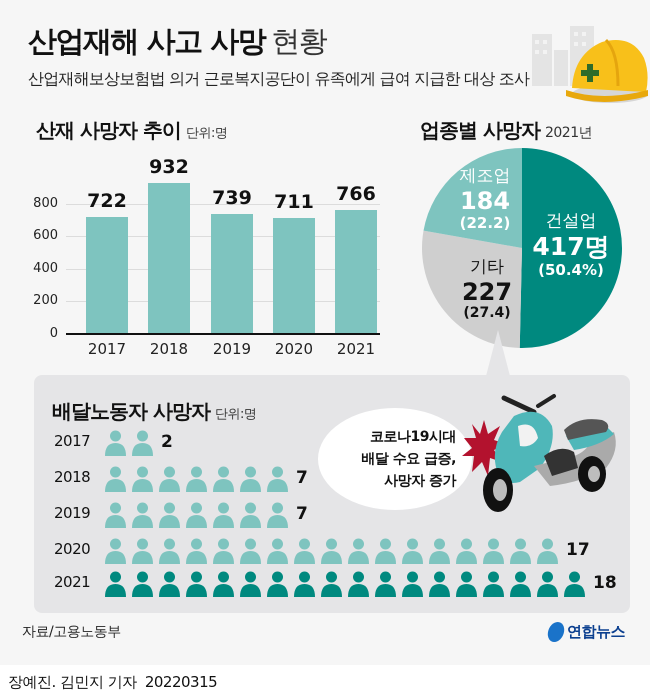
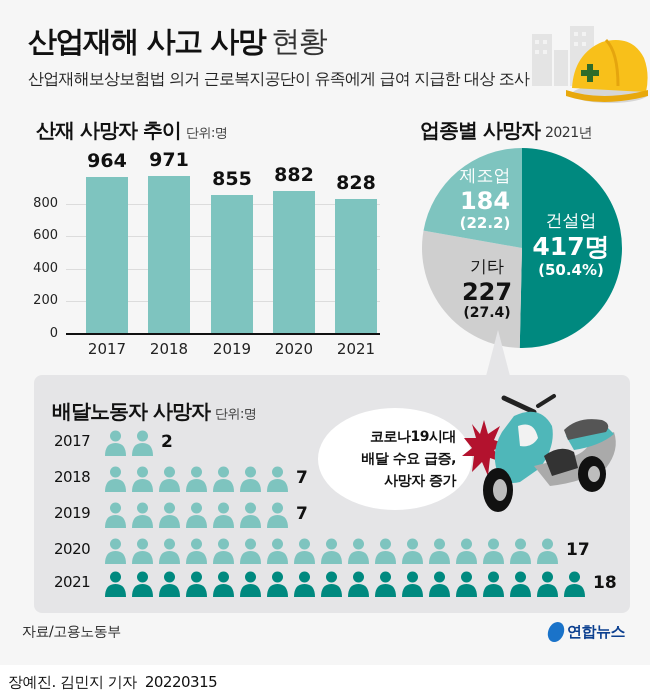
산재 사망자 추이/2017: 722 -> 964
산재 사망자 추이/2018: 932 -> 971
산재 사망자 추이/2019: 739 -> 855
산재 사망자 추이/2020: 711 -> 882
산재 사망자 추이/2021: 766 -> 828
